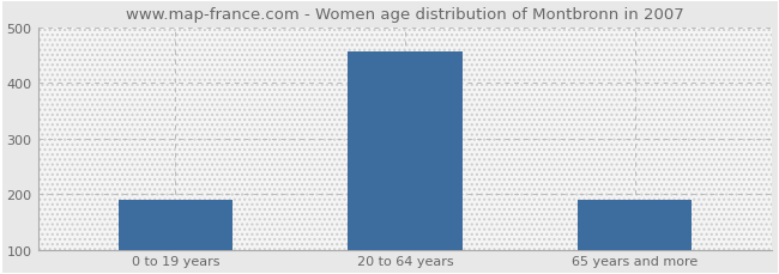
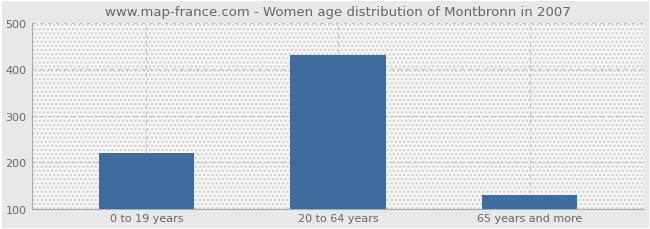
0 to 19 years: 190 -> 220
20 to 64 years: 456 -> 430
65 years and more: 190 -> 130
